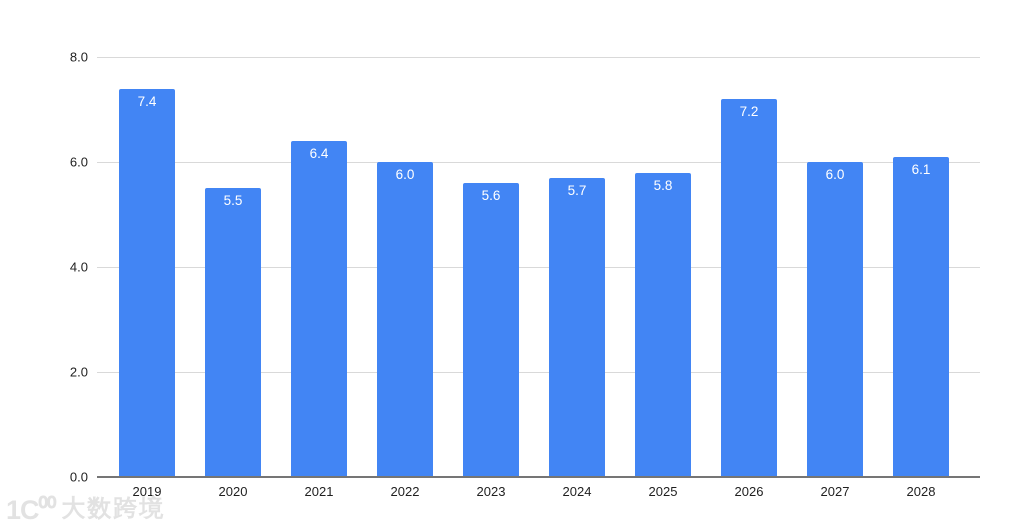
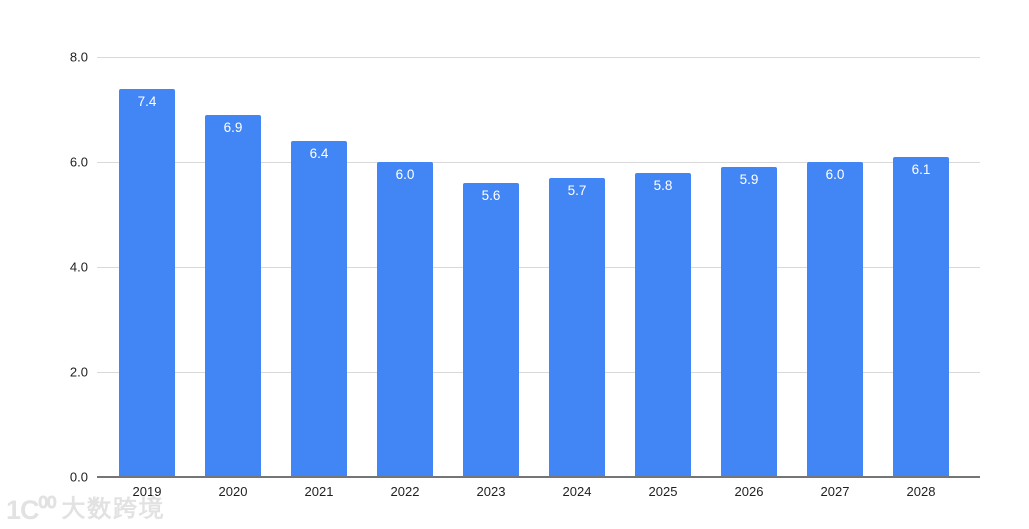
2020: 5.5 -> 6.9
2026: 7.2 -> 5.9
